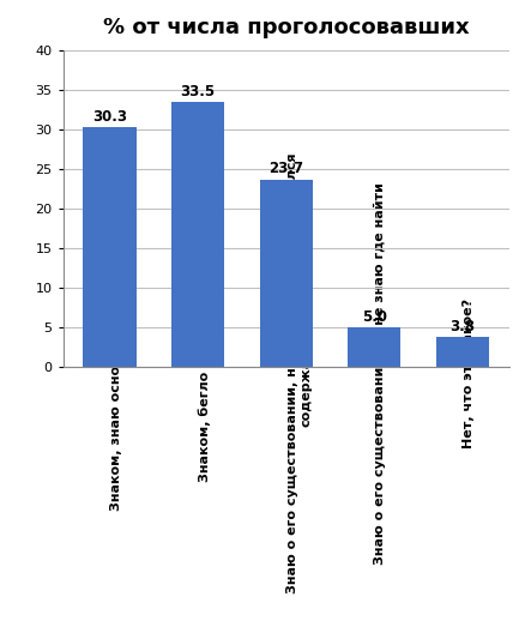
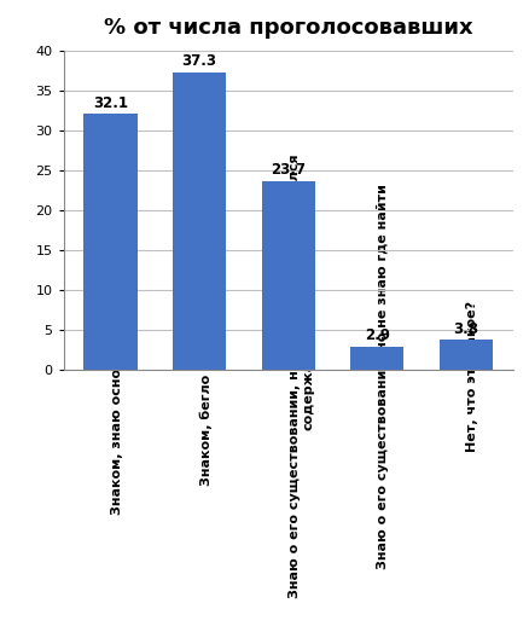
Знаком, знаю основные положения: 30.3 -> 32.1
Знаком, бегло пролистывал: 33.5 -> 37.3
Знаю о его существовании, но не знаю где найти: 5.0 -> 2.9
